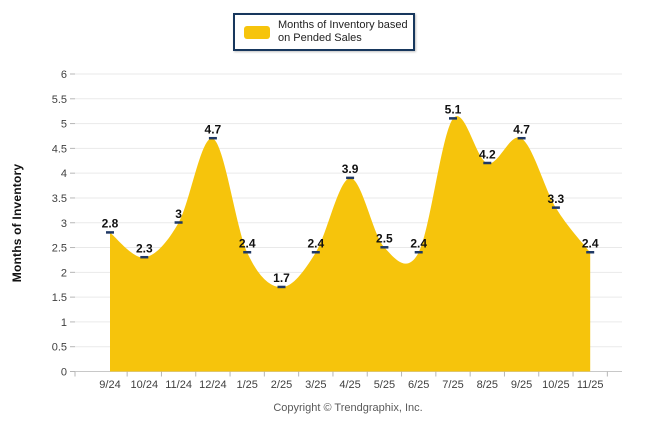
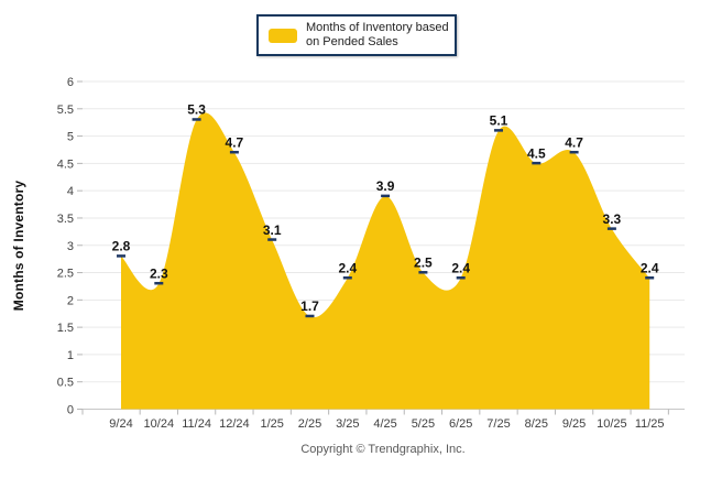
11/24: 3 -> 5.3
1/25: 2.4 -> 3.1
8/25: 4.2 -> 4.5
